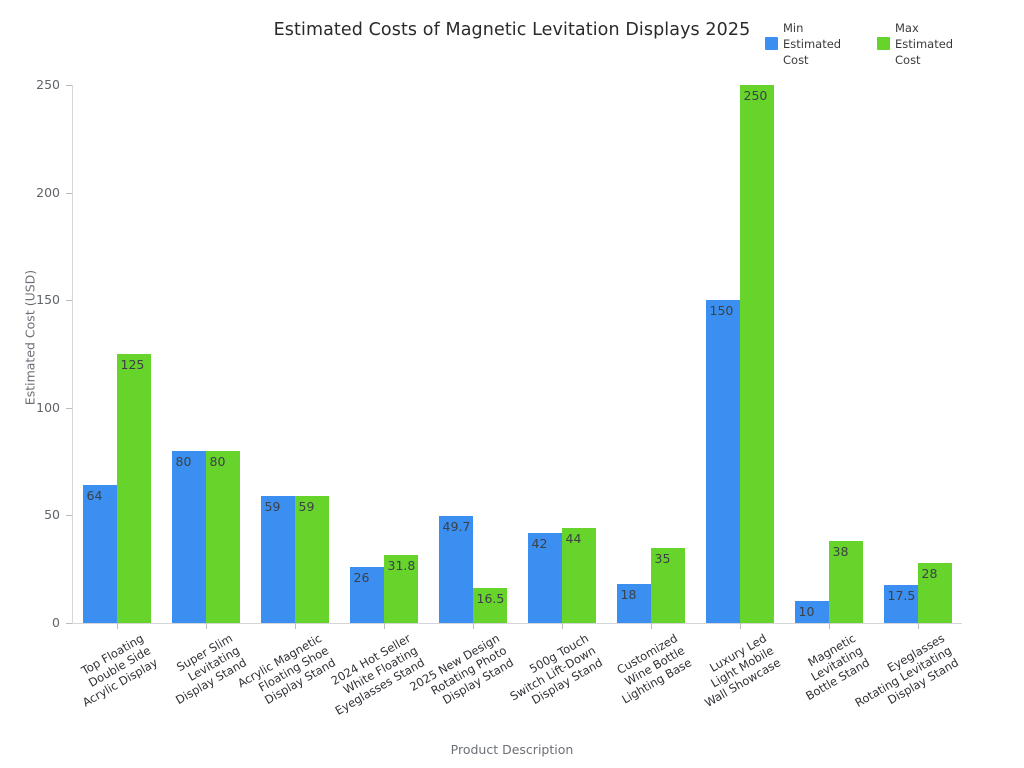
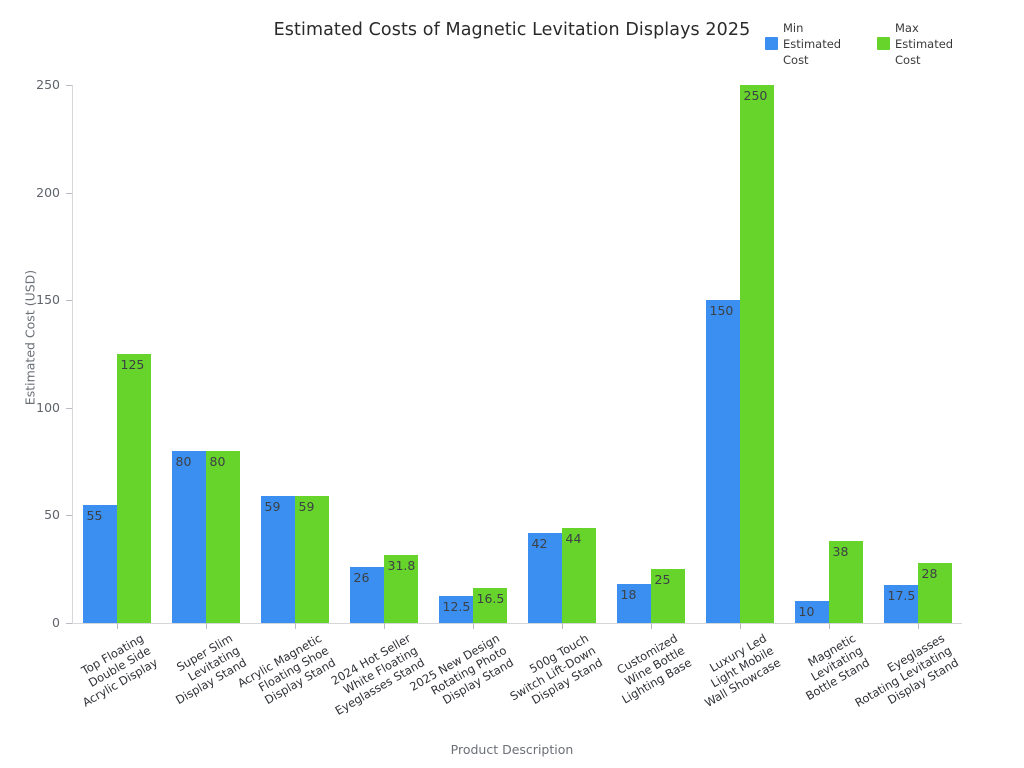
Min Estimated Cost/Top Floating Double Side Acrylic Display: 64 -> 55
Min Estimated Cost/2025 New Design Rotating Photo Display Stand: 49.7 -> 12.5
Max Estimated Cost/Customized Wine Bottle Lighting Base: 35 -> 25
